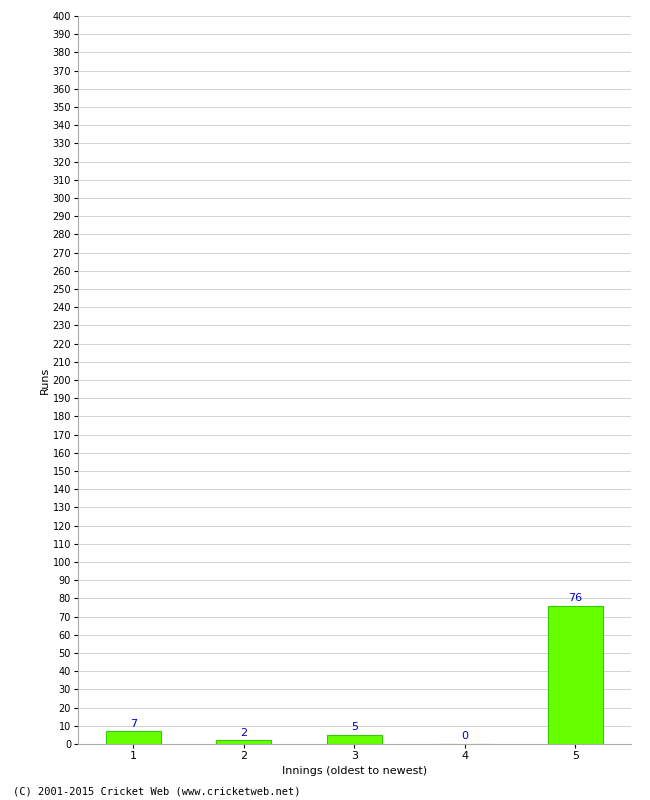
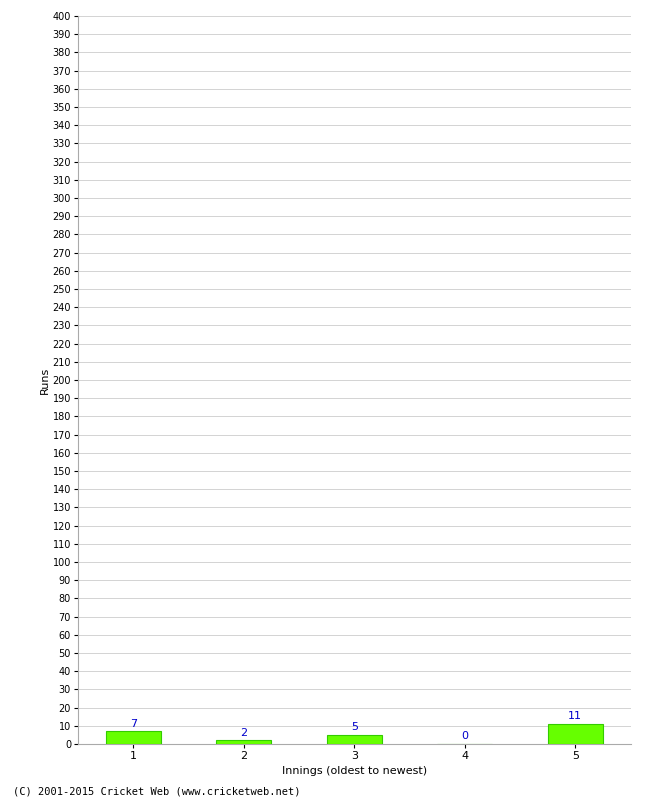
5: 76 -> 11
